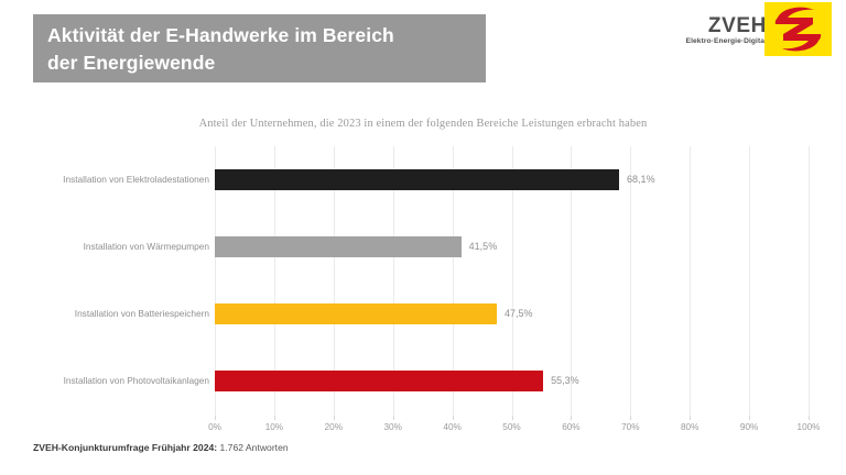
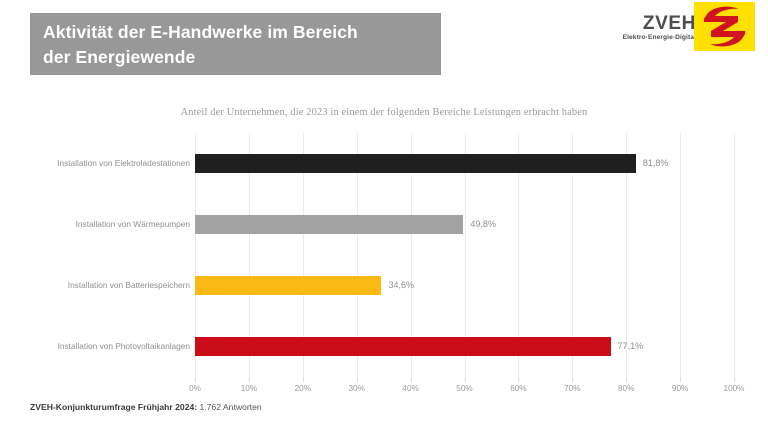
Installation von Elektroladestationen: 68,1% -> 81,8%
Installation von Wärmepumpen: 41,5% -> 49,8%
Installation von Batteriespeichern: 47,5% -> 34,6%
Installation von Photovoltaikanlagen: 55,3% -> 77,1%
